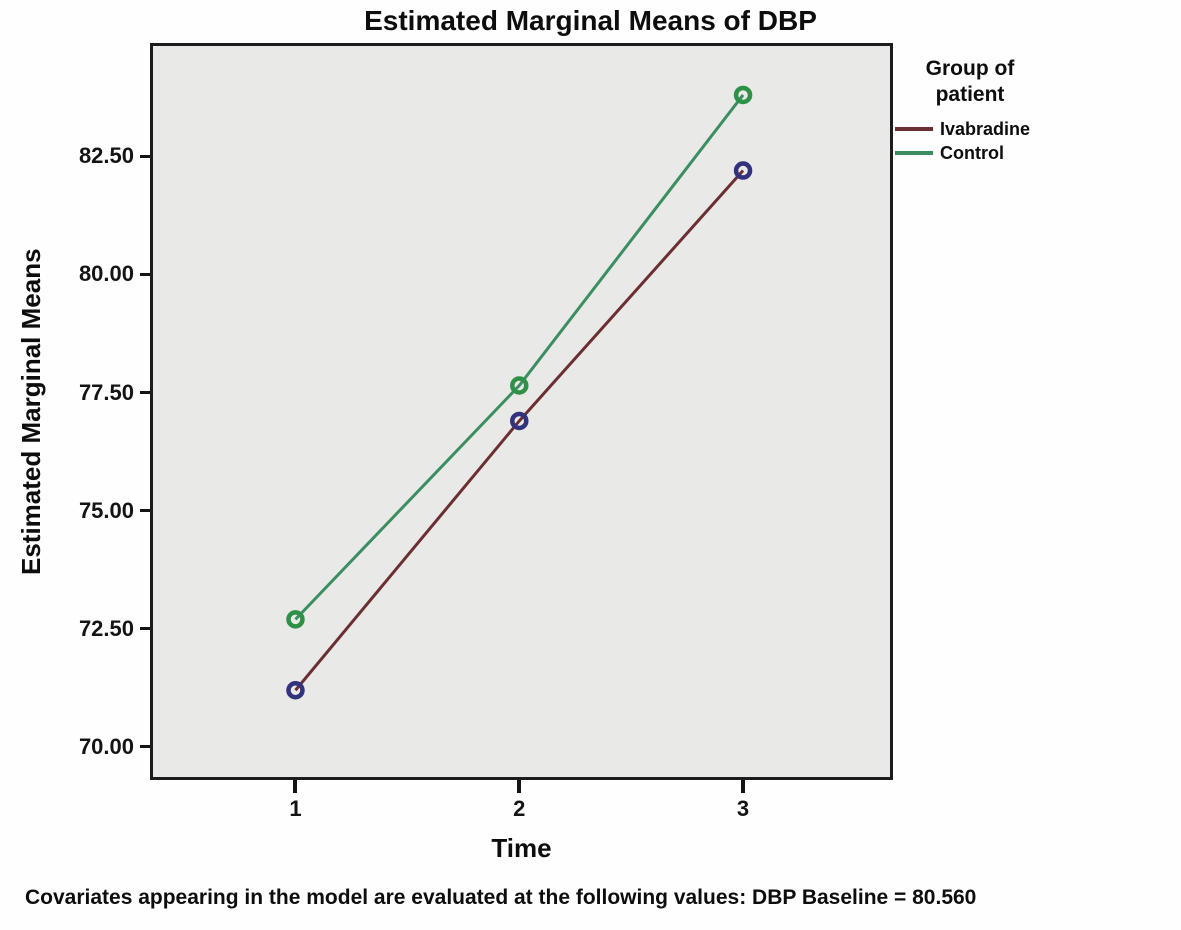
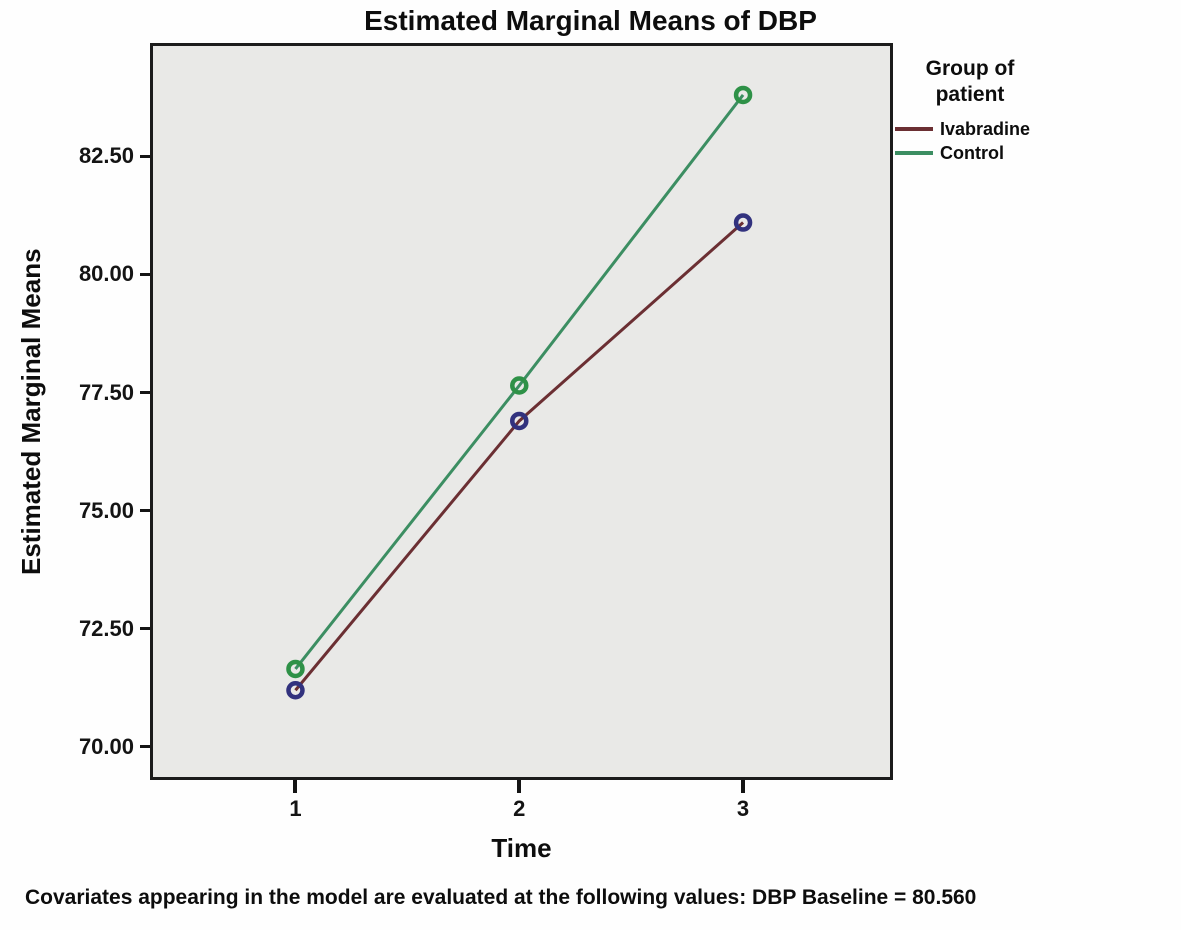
Control/1: 72.7 -> 71.7
Ivabradine/3: 82.2 -> 81.1
